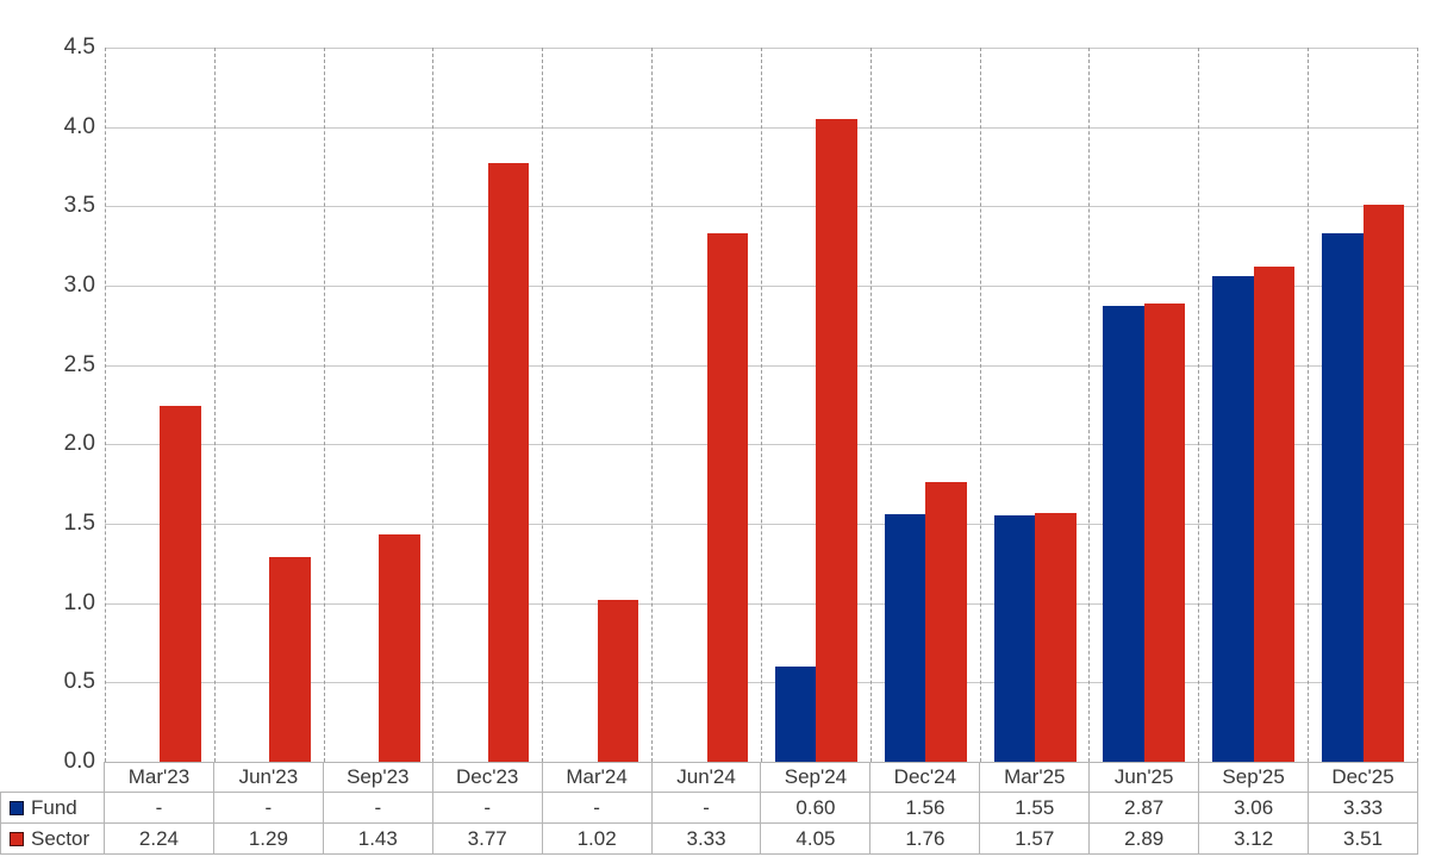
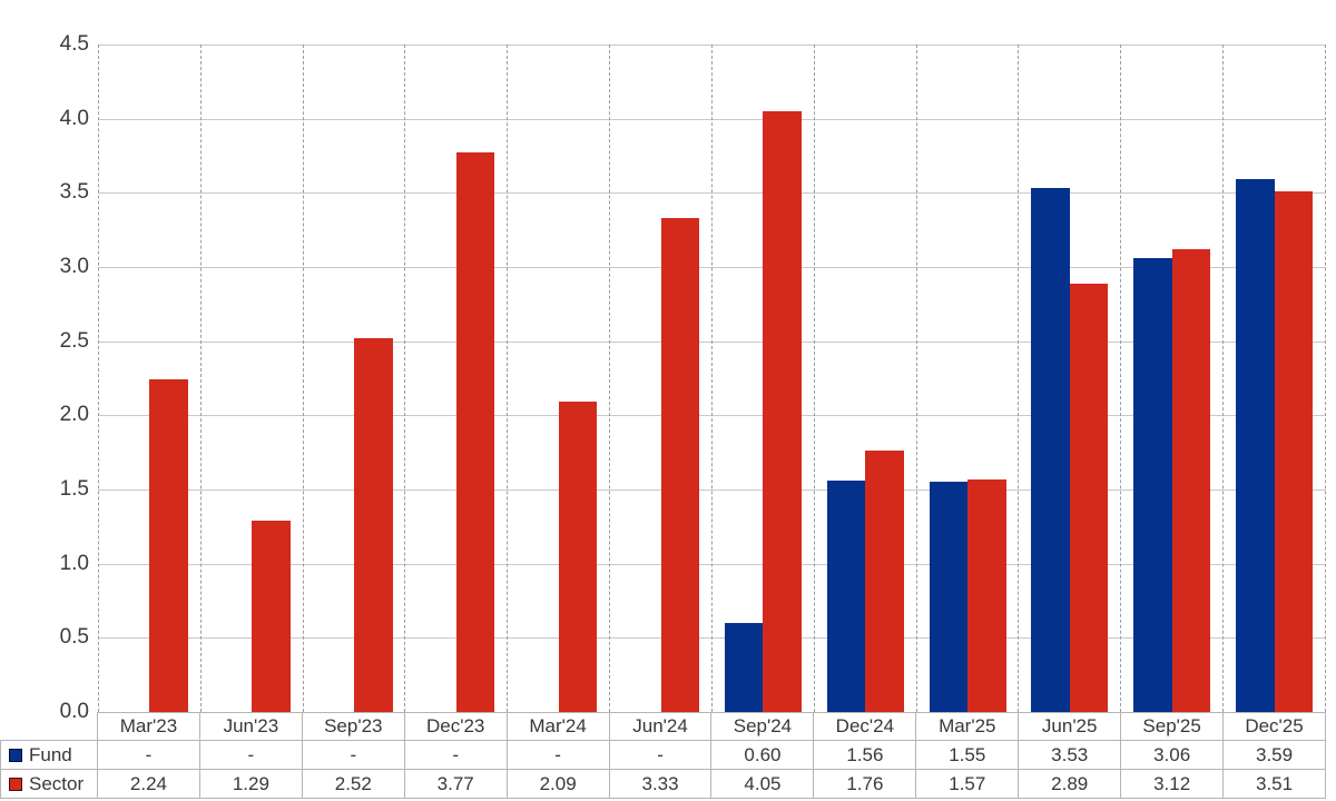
Sector/Sep'23: 1.43 -> 2.52
Sector/Mar'24: 1.02 -> 2.09
Fund/Jun'25: 2.87 -> 3.53
Fund/Dec'25: 3.33 -> 3.59
